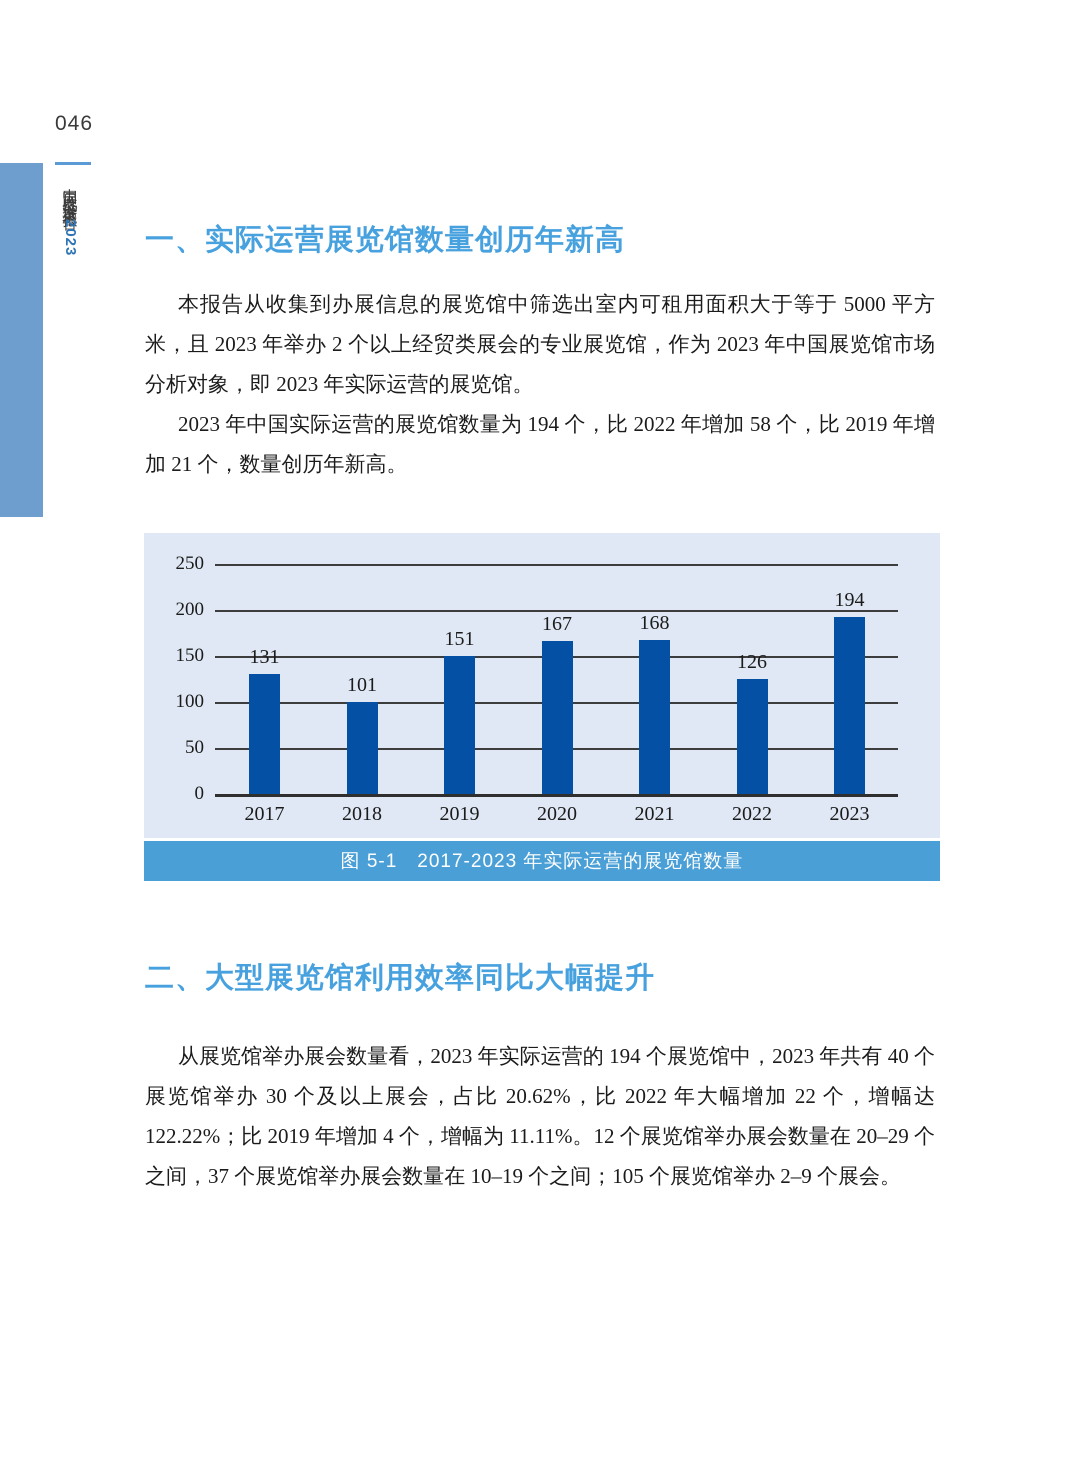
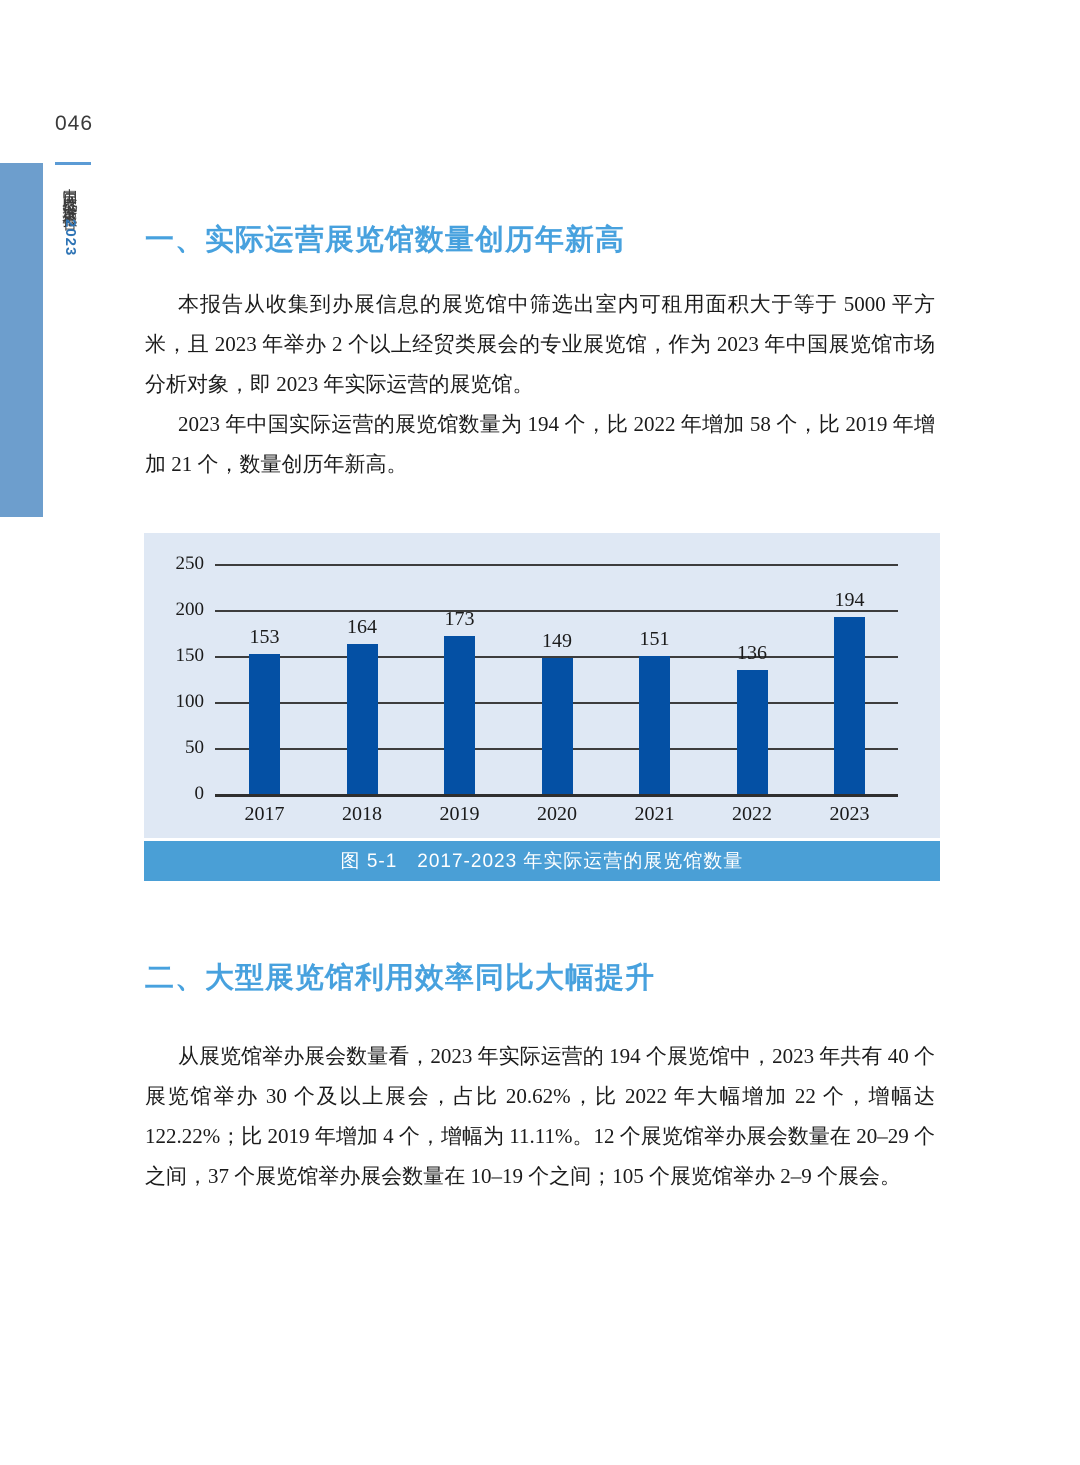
2017: 131 -> 153
2018: 101 -> 164
2019: 151 -> 173
2020: 167 -> 149
2021: 168 -> 151
2022: 126 -> 136
